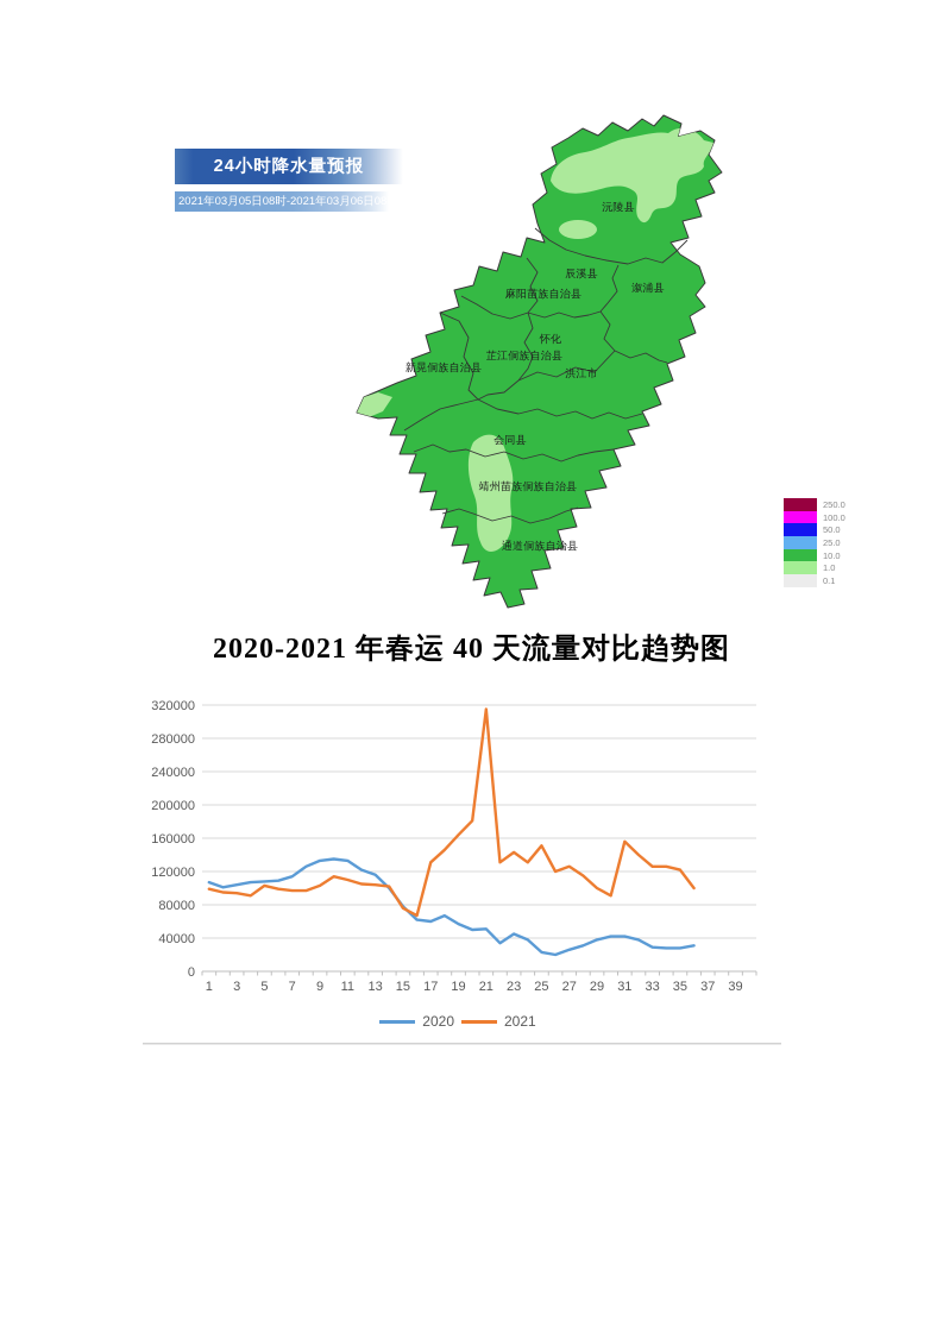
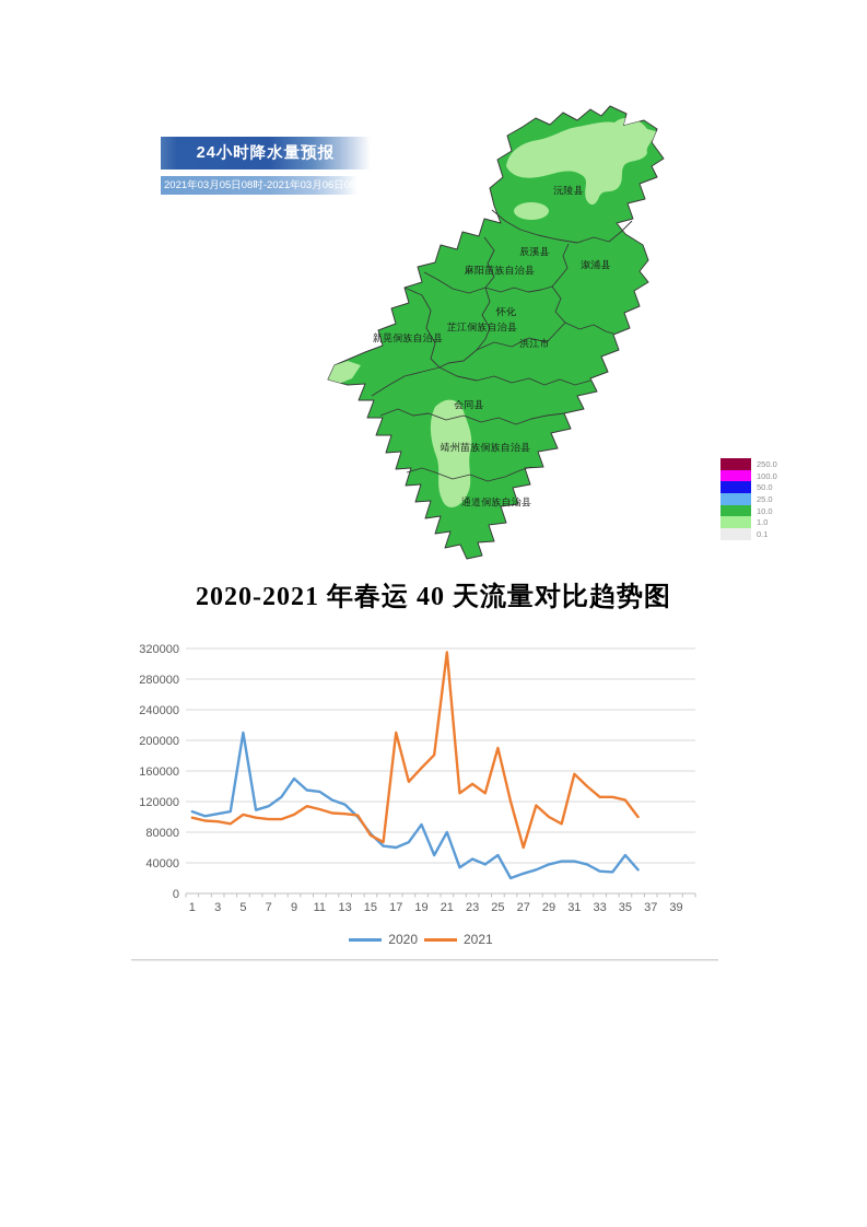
2020/5: 110000 -> 210000
2020/9: 130000 -> 150000
2021/17: 130000 -> 210000
2020/19: 60000 -> 90000
2020/21: 50000 -> 80000
2020/25: 20000 -> 50000
2021/25: 150000 -> 190000
2021/27: 130000 -> 60000
2020/35: 30000 -> 50000
